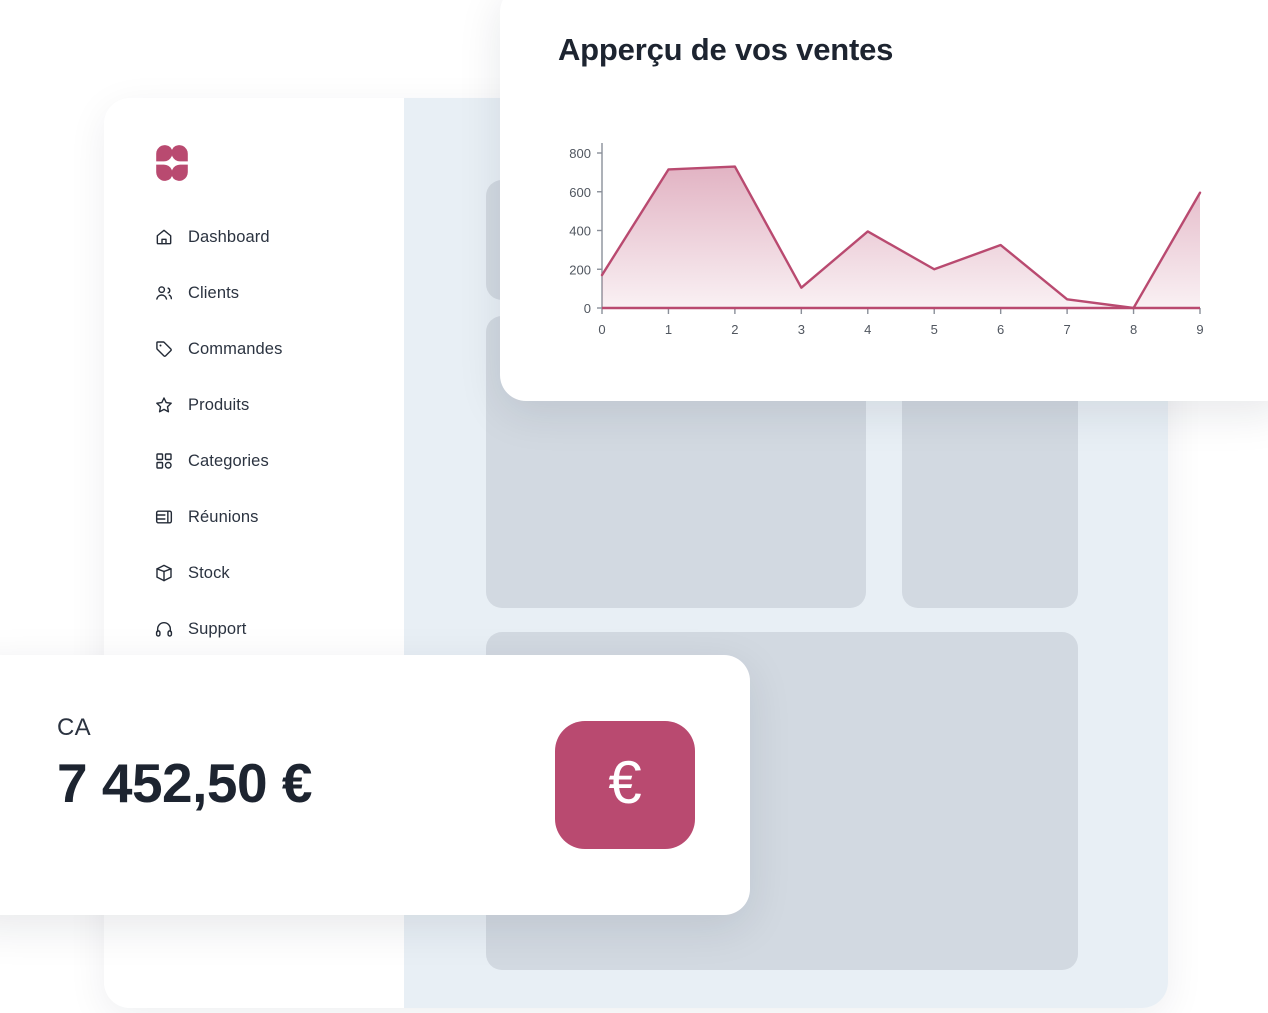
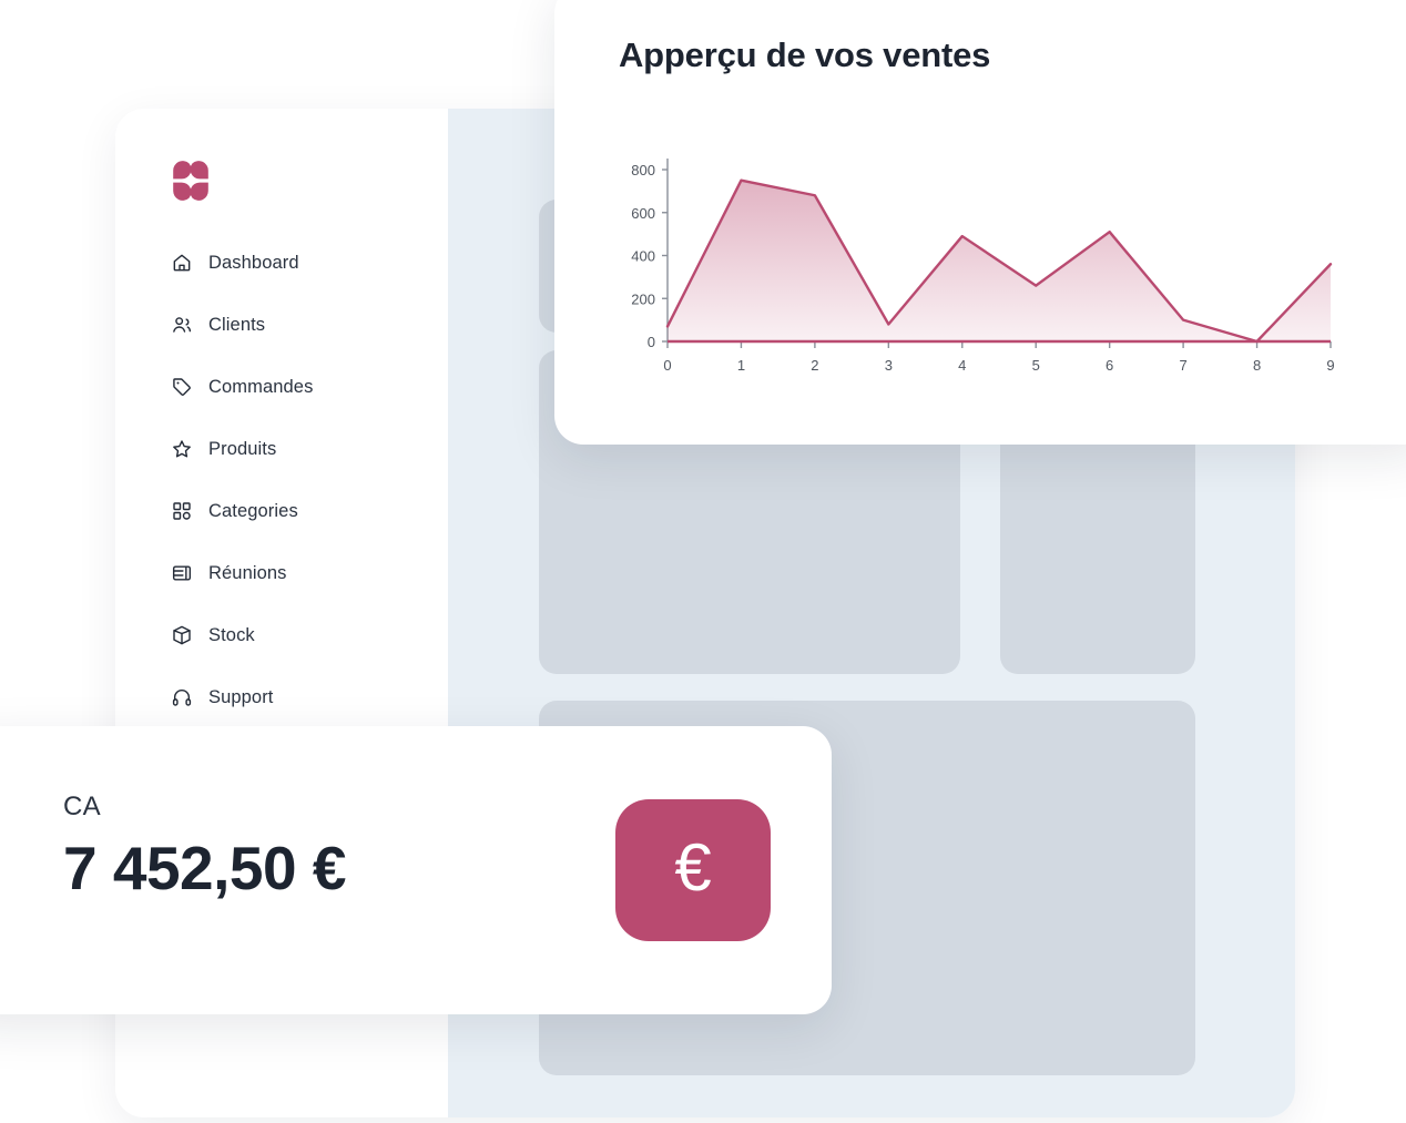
0: 170 -> 70
1: 720 -> 750
2: 730 -> 680
3: 100 -> 80
4: 400 -> 490
5: 200 -> 260
6: 320 -> 510
7: 40 -> 100
9: 600 -> 360
